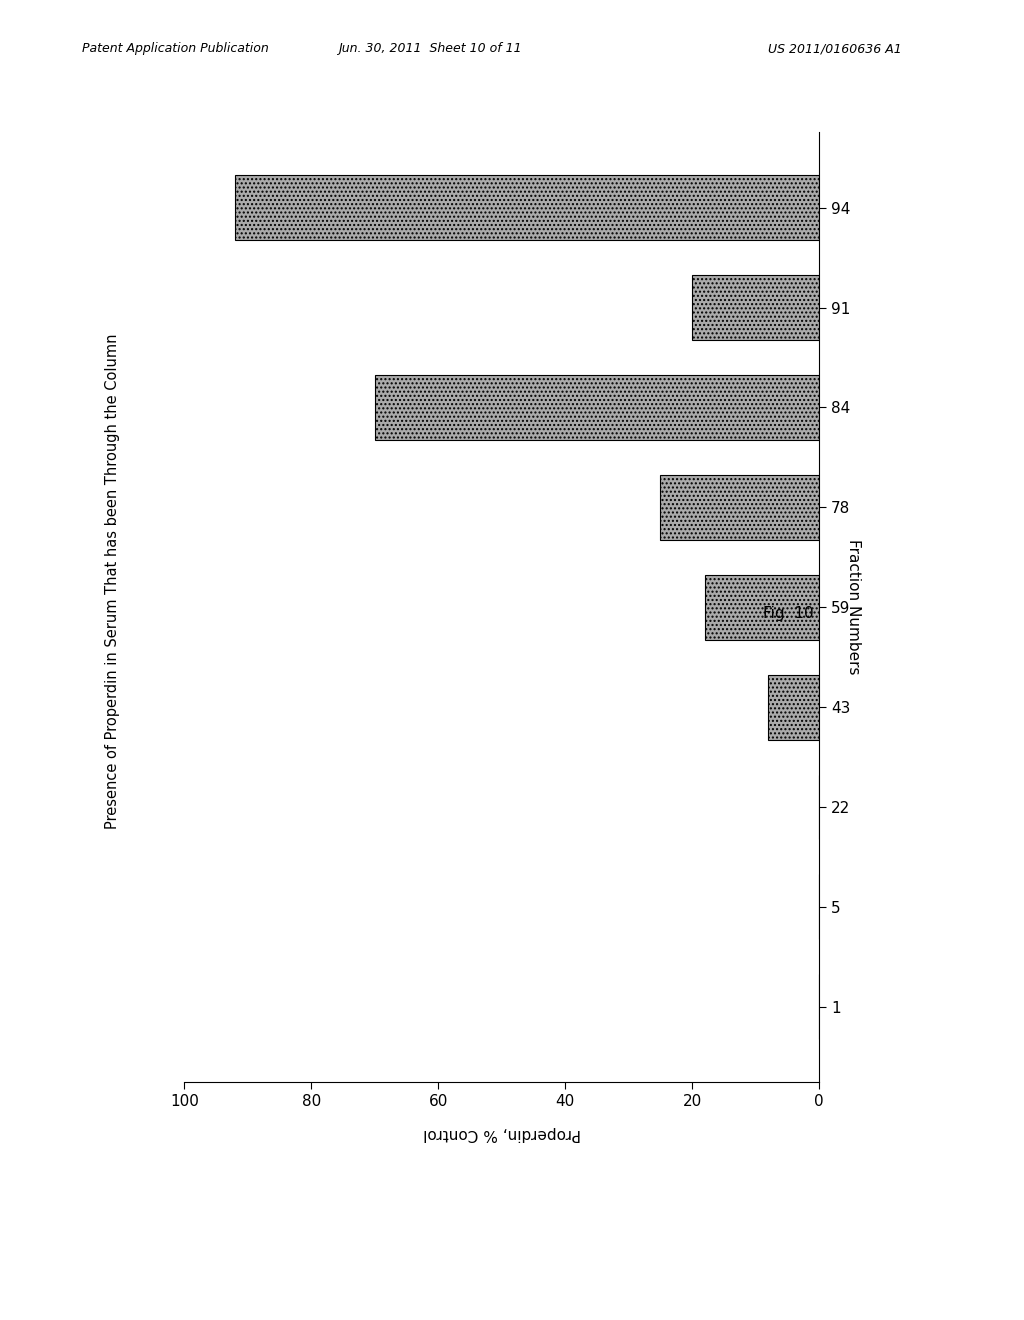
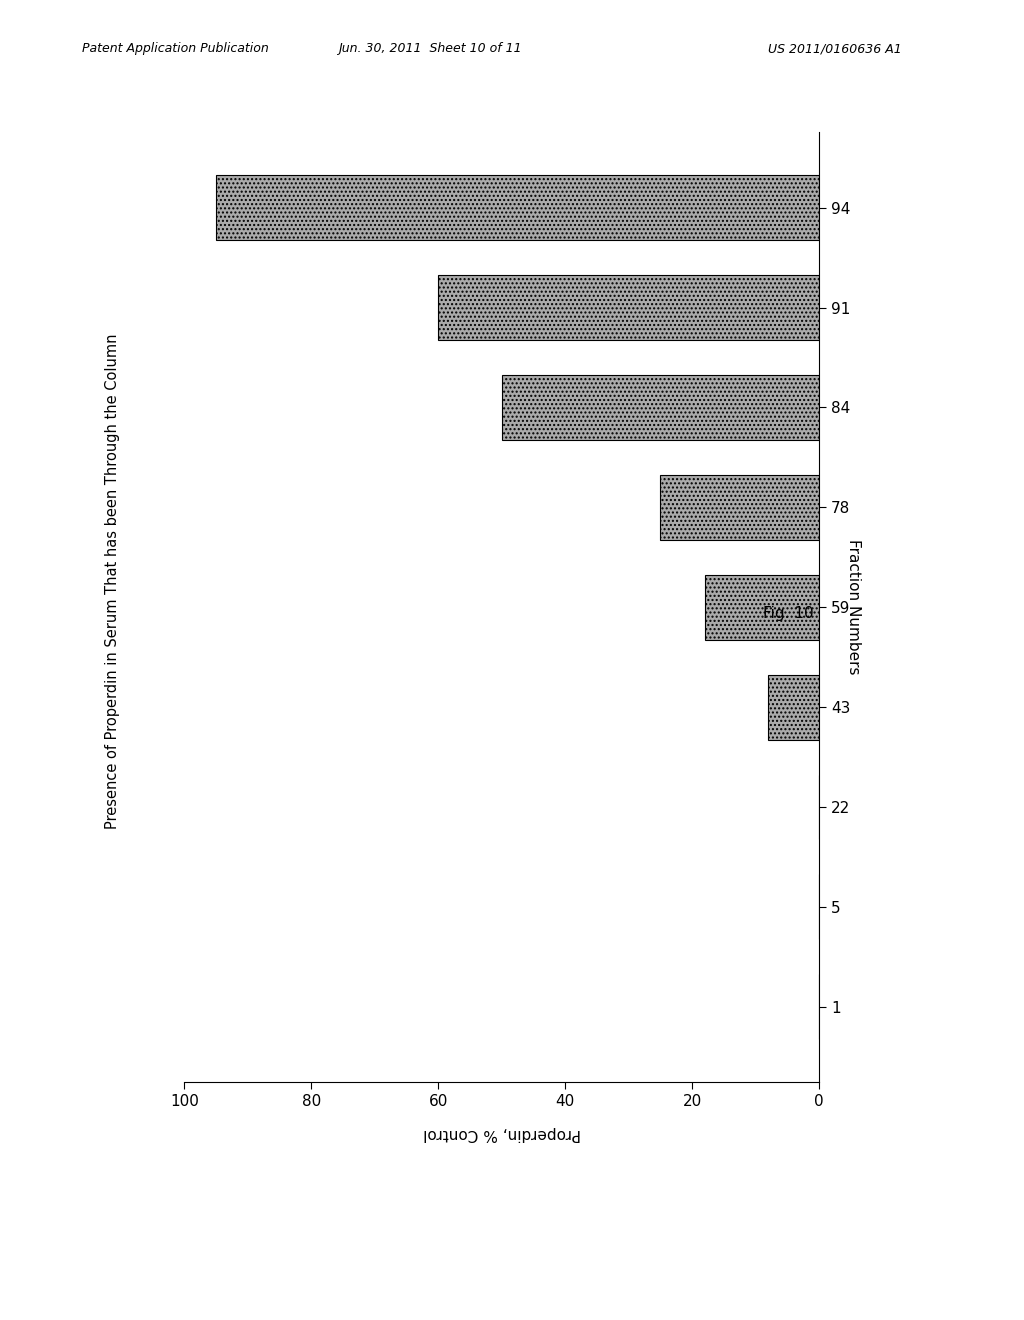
94: 92 -> 95
91: 20 -> 60
84: 70 -> 50
